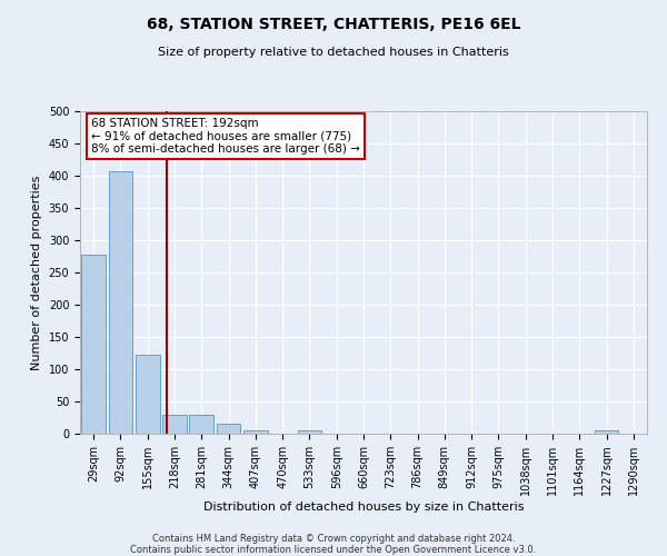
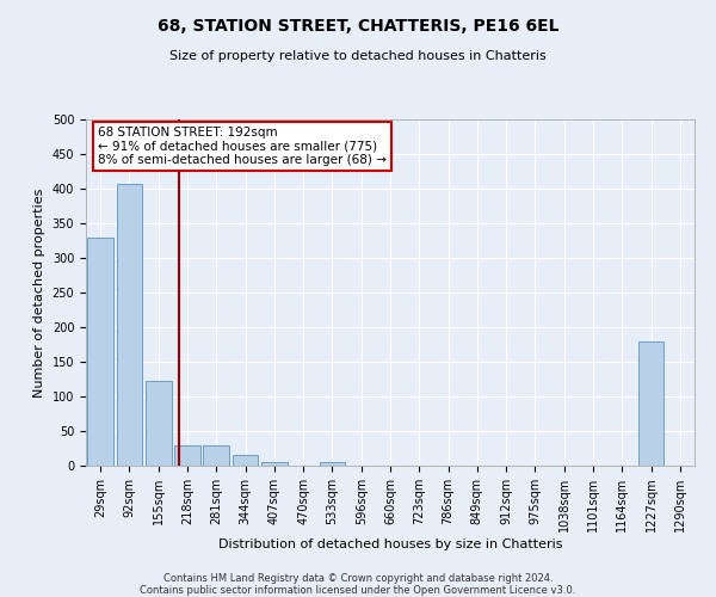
29sqm: 277 -> 330
1227sqm: 6 -> 180
